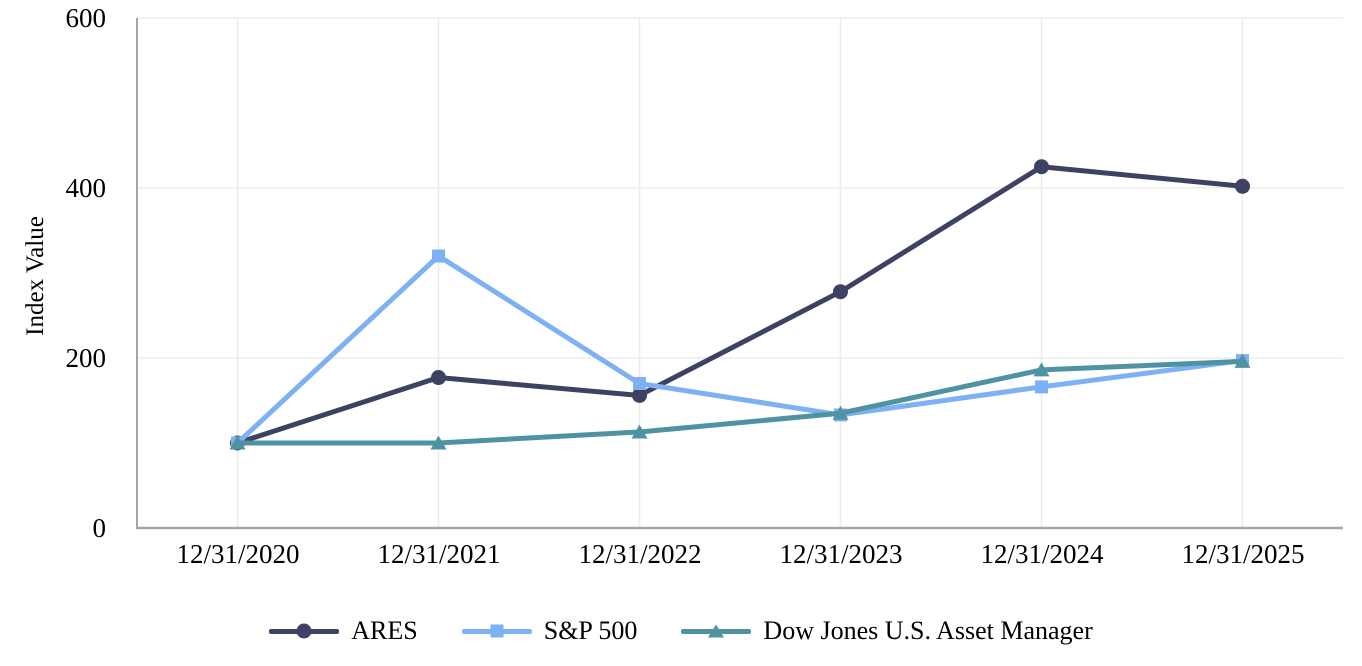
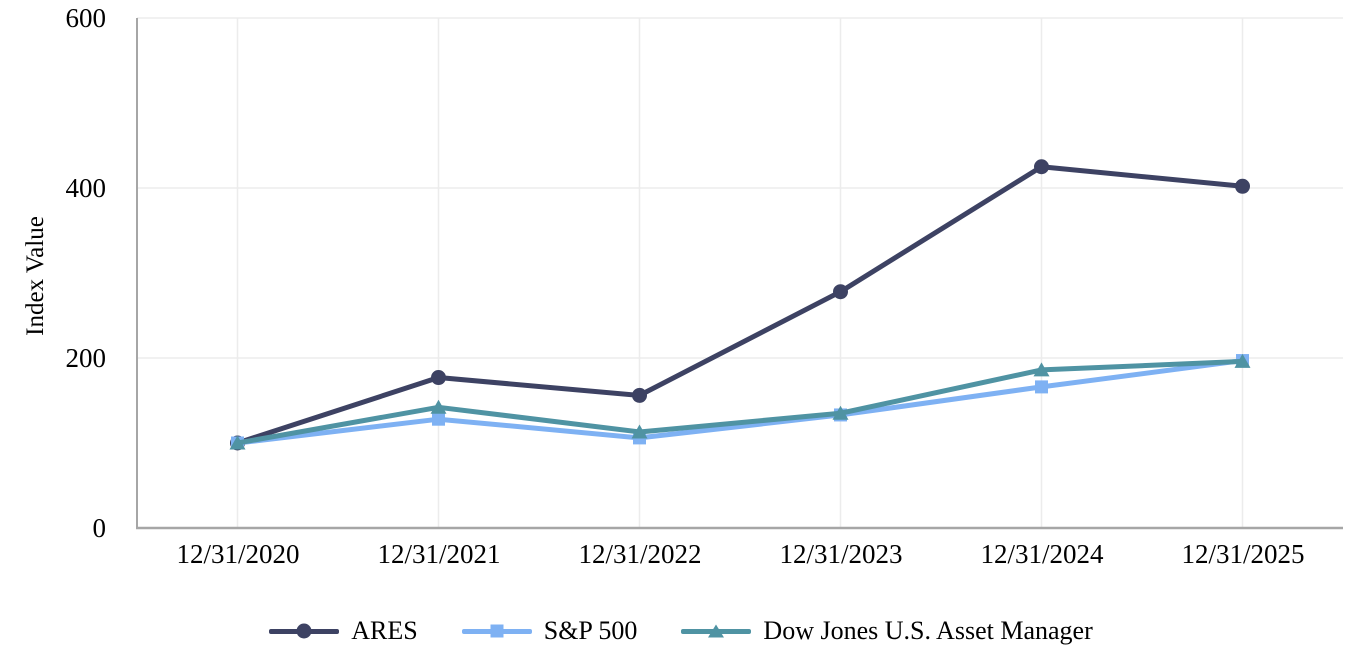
S&P 500/12/31/2021: 320 -> 130
Dow Jones U.S. Asset Manager/12/31/2021: 100 -> 140
S&P 500/12/31/2022: 170 -> 110
